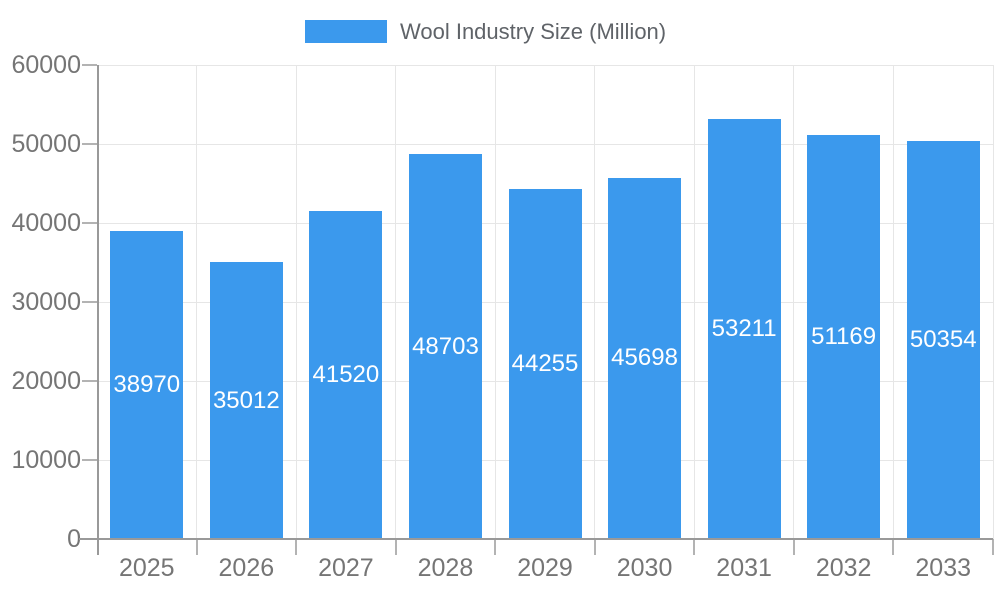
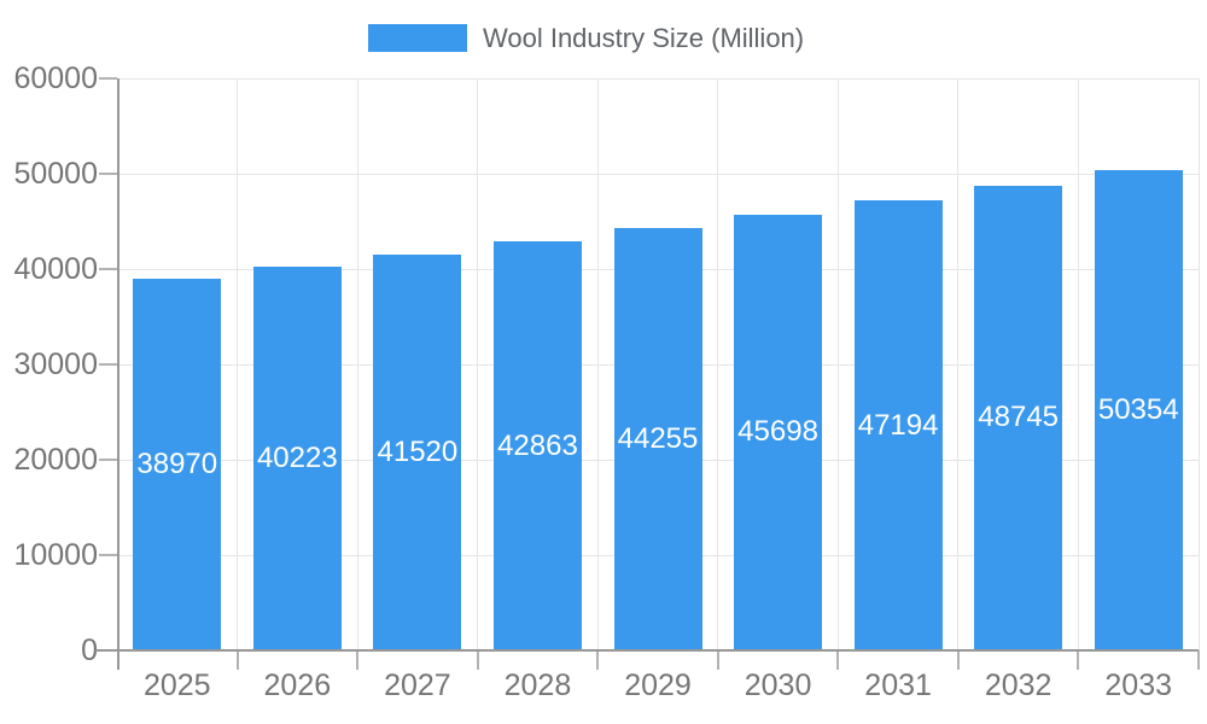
2026: 35012 -> 40223
2028: 48703 -> 42863
2031: 53211 -> 47194
2032: 51169 -> 48745
